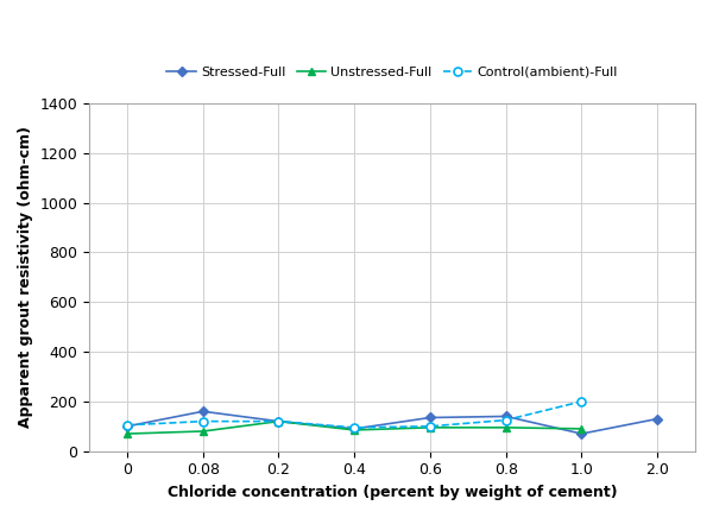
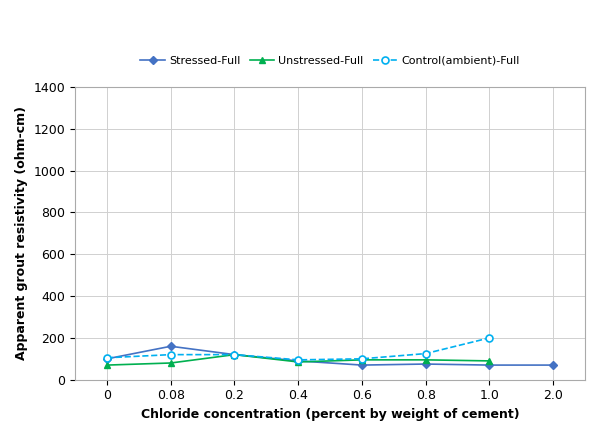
Stressed-Full/0.6: 135 -> 70
Stressed-Full/0.8: 140 -> 75
Stressed-Full/2.0: 130 -> 70
